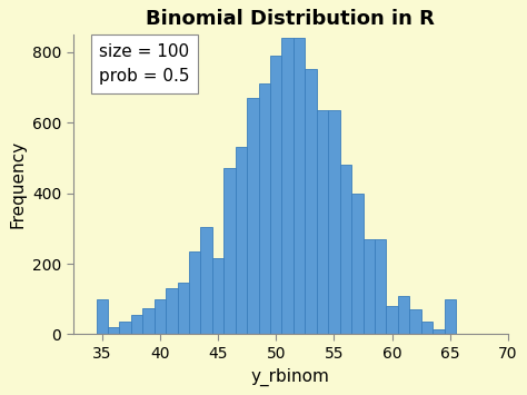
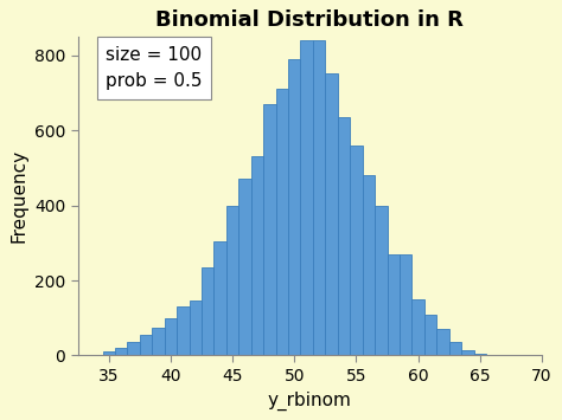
35: 100 -> 10
45: 215 -> 400
55: 635 -> 560
60: 80 -> 150
65: 100 -> 5
